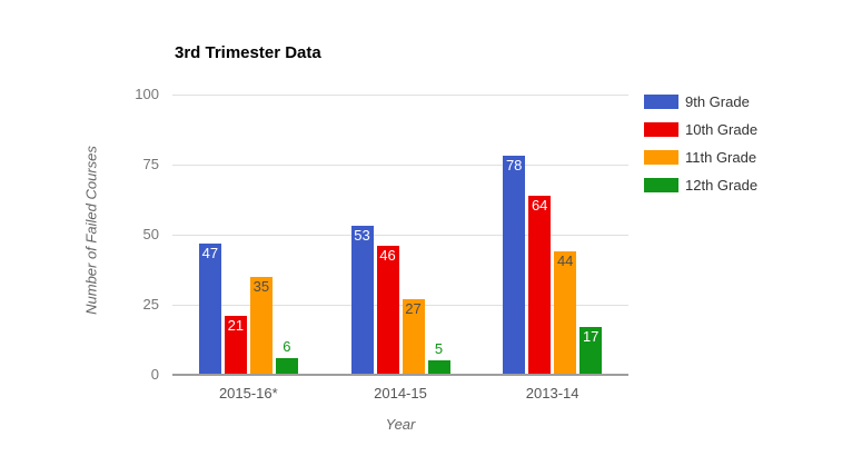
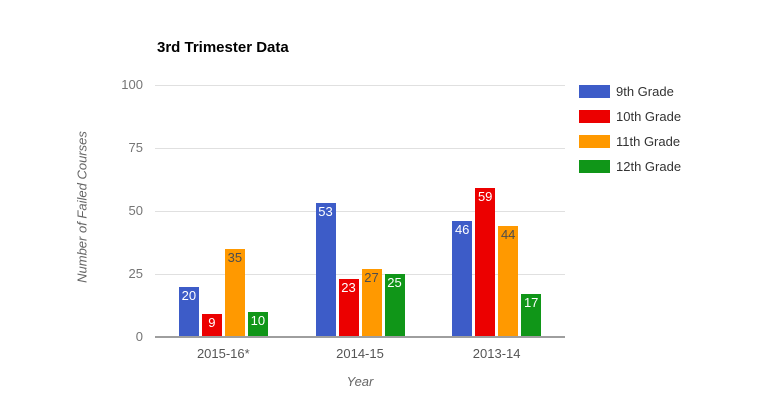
9th Grade/2015-16*: 47 -> 20
10th Grade/2015-16*: 21 -> 9
12th Grade/2015-16*: 6 -> 10
10th Grade/2014-15: 46 -> 23
12th Grade/2014-15: 5 -> 25
9th Grade/2013-14: 78 -> 46
10th Grade/2013-14: 64 -> 59
